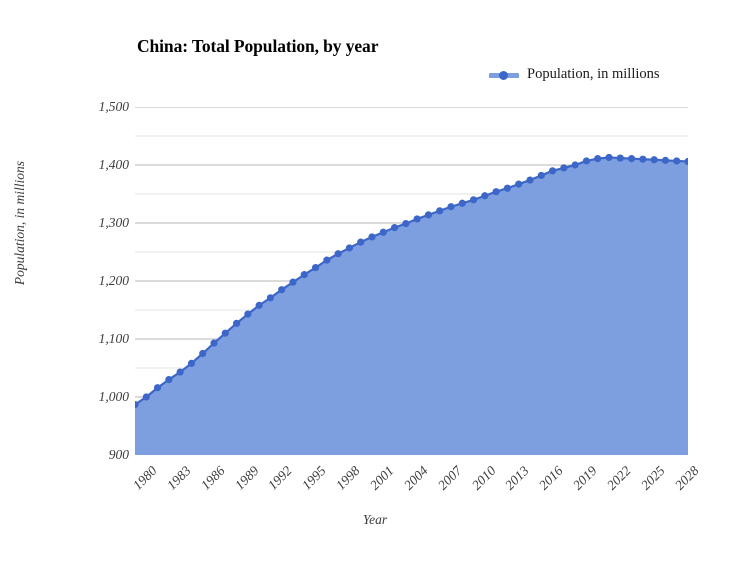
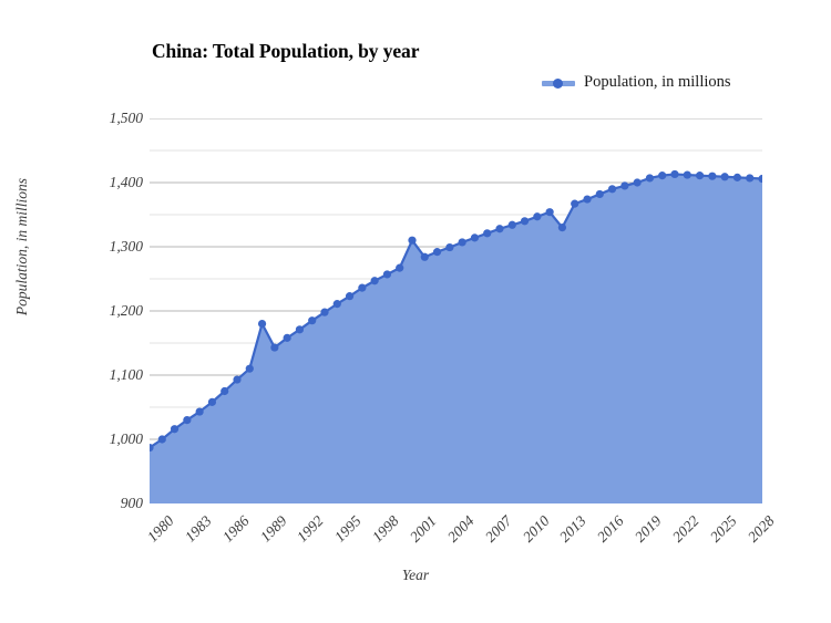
1989: 1130 -> 1180
2001: 1280 -> 1310
2013: 1360 -> 1330
